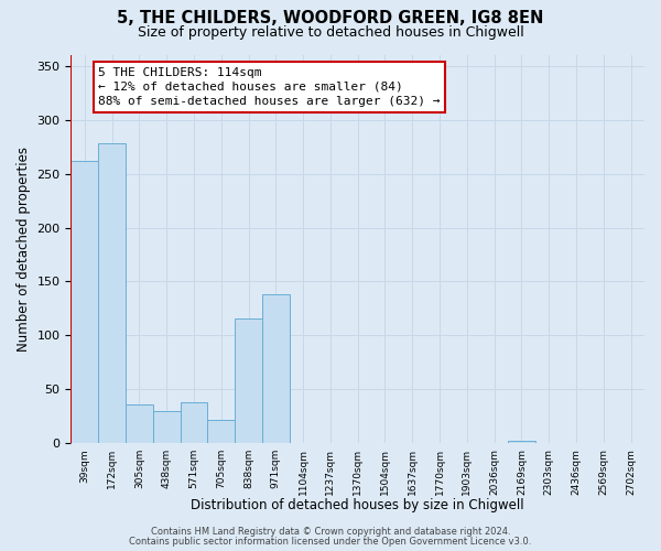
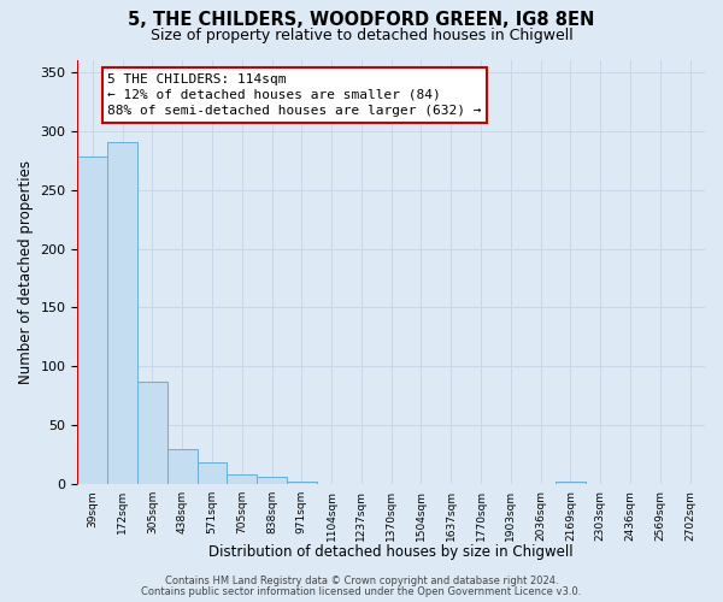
39sqm: 262 -> 278
172sqm: 278 -> 290
305sqm: 36 -> 87
571sqm: 38 -> 19
705sqm: 22 -> 8
838sqm: 116 -> 6
971sqm: 138 -> 2
